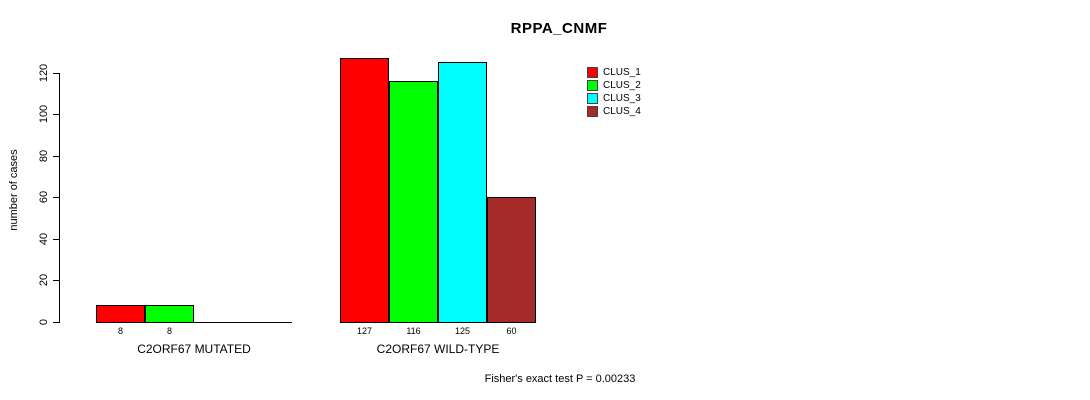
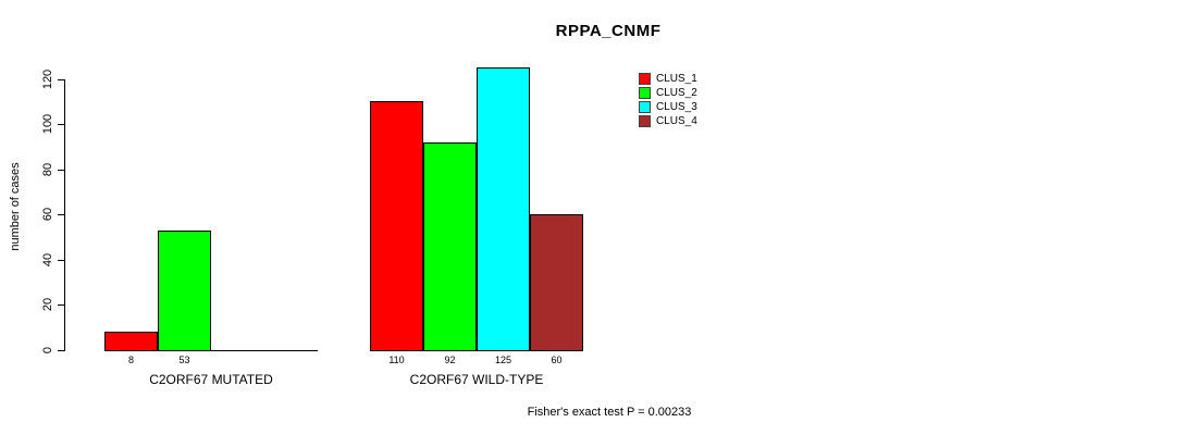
CLUS_2/C2ORF67 MUTATED: 8 -> 53
CLUS_1/C2ORF67 WILD-TYPE: 127 -> 110
CLUS_2/C2ORF67 WILD-TYPE: 116 -> 92
